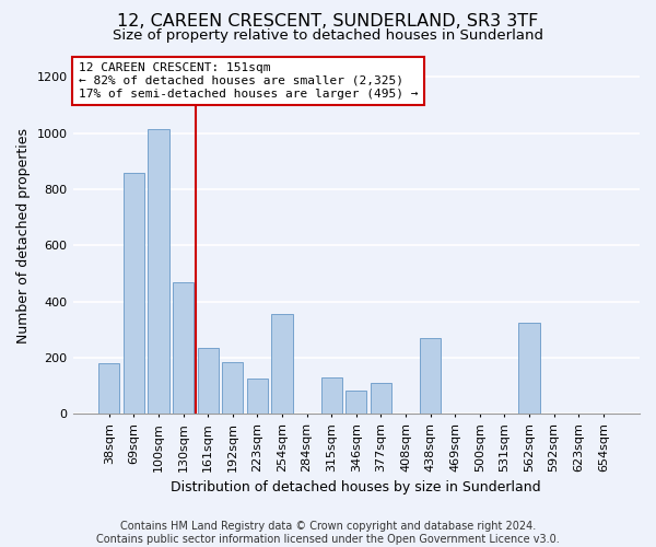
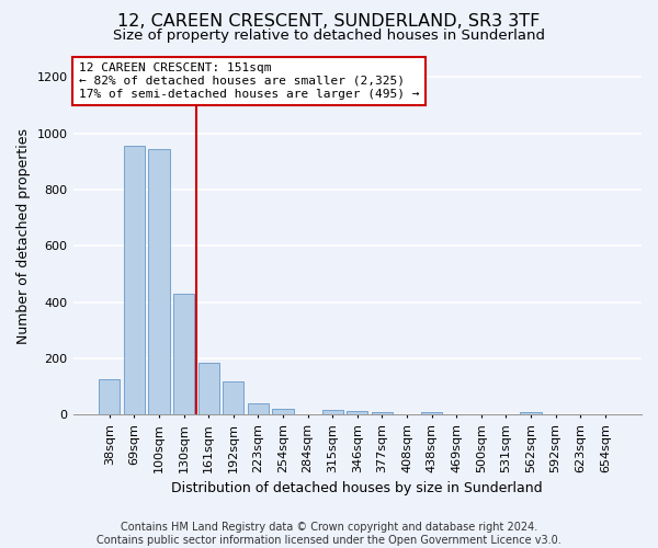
38sqm: 180 -> 125
69sqm: 860 -> 955
100sqm: 1015 -> 945
130sqm: 470 -> 430
161sqm: 235 -> 183
192sqm: 185 -> 120
223sqm: 125 -> 42
254sqm: 355 -> 20
315sqm: 130 -> 18
346sqm: 85 -> 15
377sqm: 110 -> 10
438sqm: 270 -> 8
562sqm: 325 -> 8
